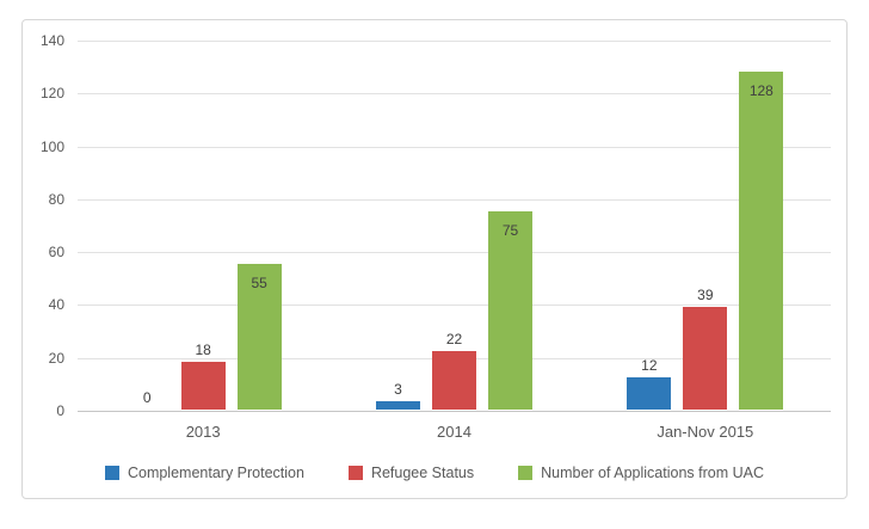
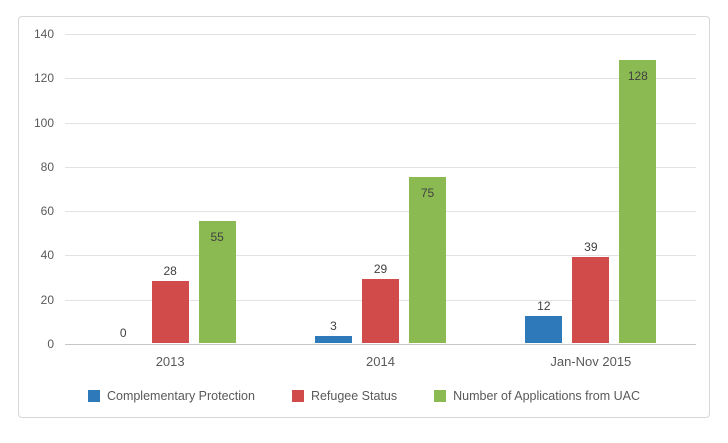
Refugee Status/2013: 18 -> 28
Refugee Status/2014: 22 -> 29
